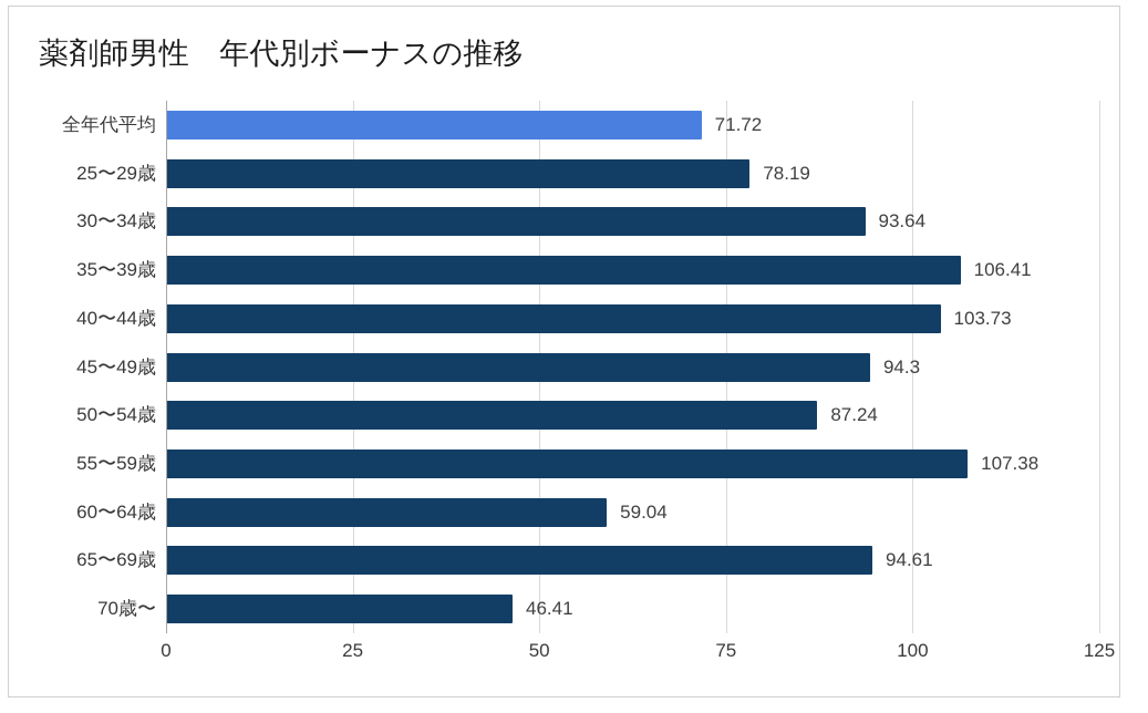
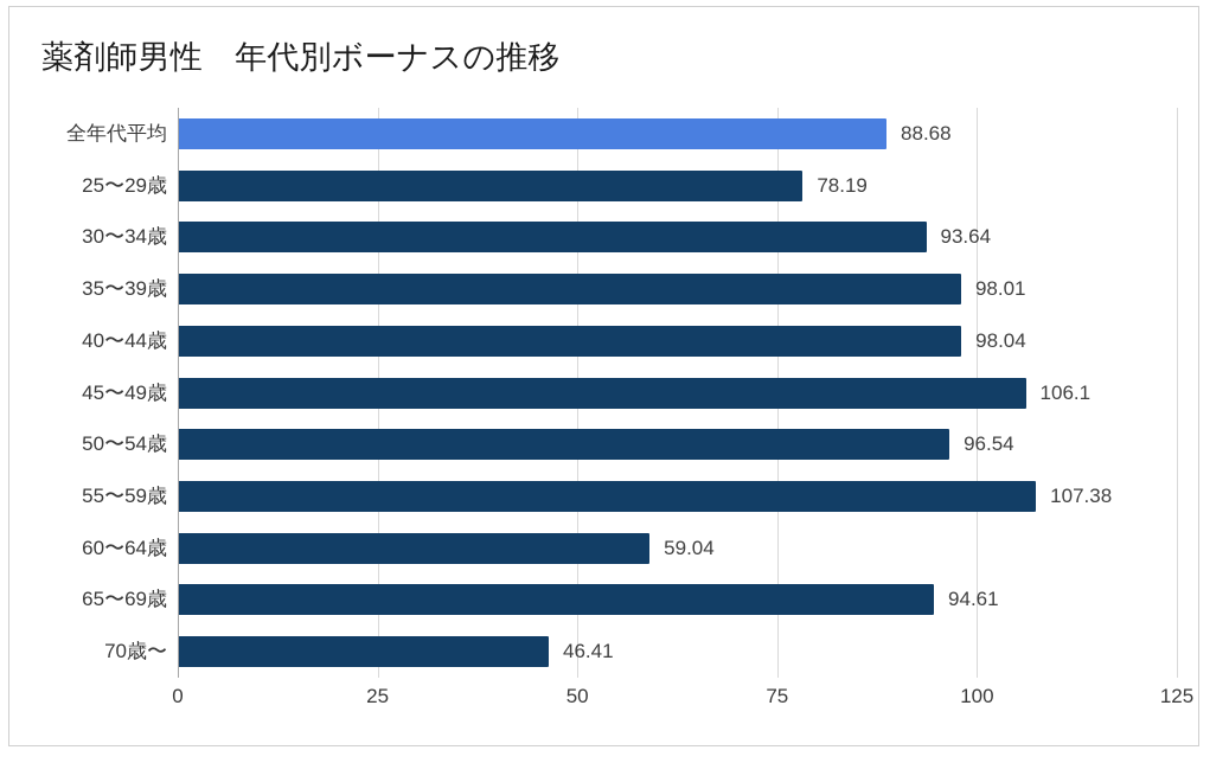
全年代平均: 71.72 -> 88.68
35〜39歳: 106.41 -> 98.01
40〜44歳: 103.73 -> 98.04
45〜49歳: 94.3 -> 106.1
50〜54歳: 87.24 -> 96.54
